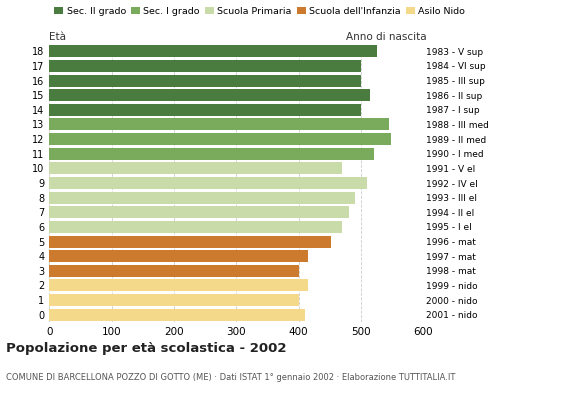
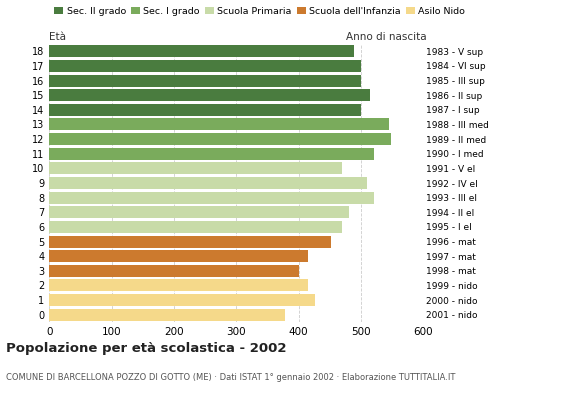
18: 525 -> 488
8: 490 -> 520
1: 400 -> 426
0: 410 -> 378
